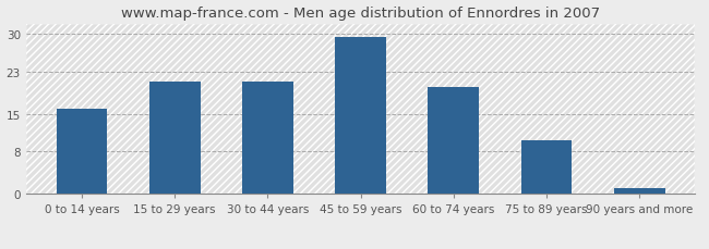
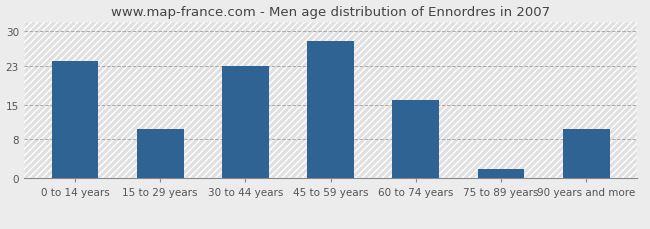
0 to 14 years: 16.0 -> 24.0
15 to 29 years: 21.0 -> 10.0
30 to 44 years: 21.0 -> 23.0
45 to 59 years: 29.5 -> 28.0
60 to 74 years: 20.0 -> 16.0
75 to 89 years: 10.0 -> 2.0
90 years and more: 1.0 -> 10.0
